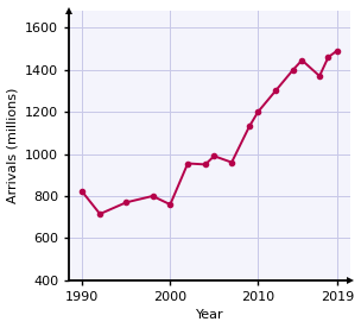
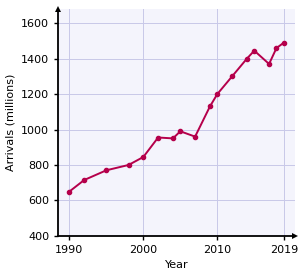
1990: 820 -> 650
2000: 760 -> 840
